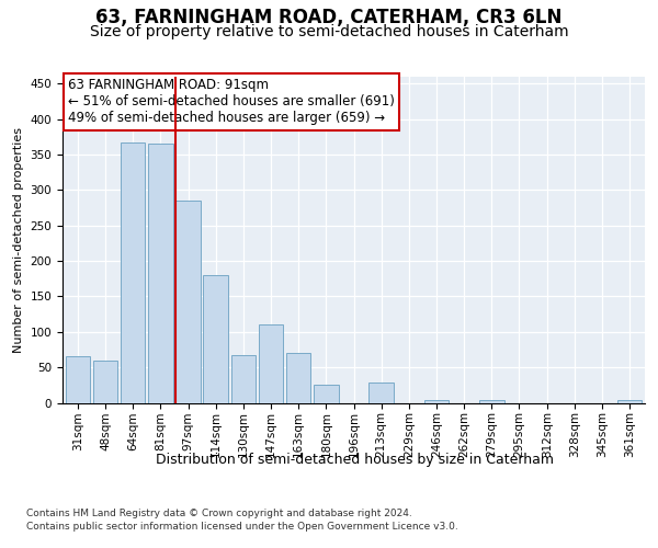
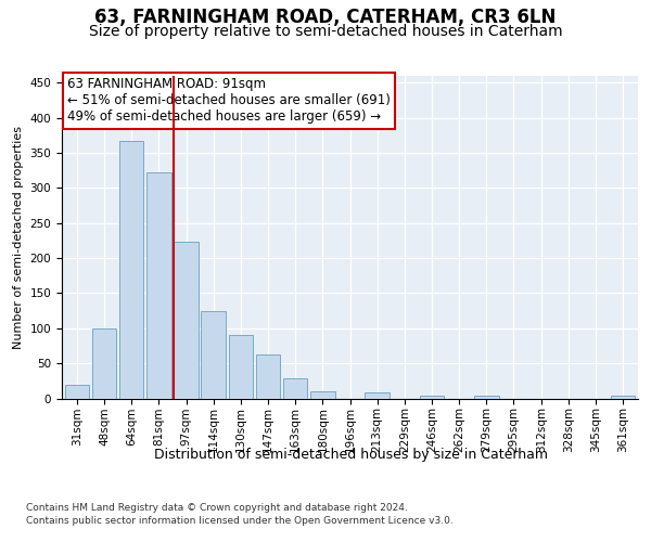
31sqm: 66 -> 20
48sqm: 60 -> 100
81sqm: 366 -> 322
97sqm: 286 -> 224
114sqm: 180 -> 125
130sqm: 68 -> 90
147sqm: 110 -> 62
163sqm: 70 -> 28
180sqm: 26 -> 10
213sqm: 28 -> 8
